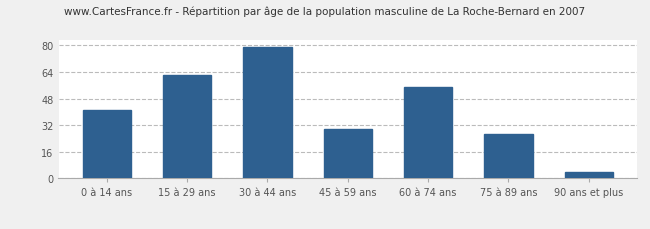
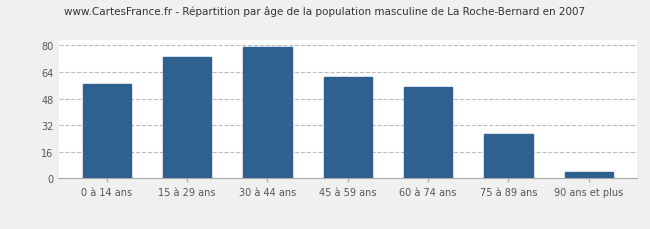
0 à 14 ans: 41 -> 57
15 à 29 ans: 62 -> 73
45 à 59 ans: 30 -> 61
